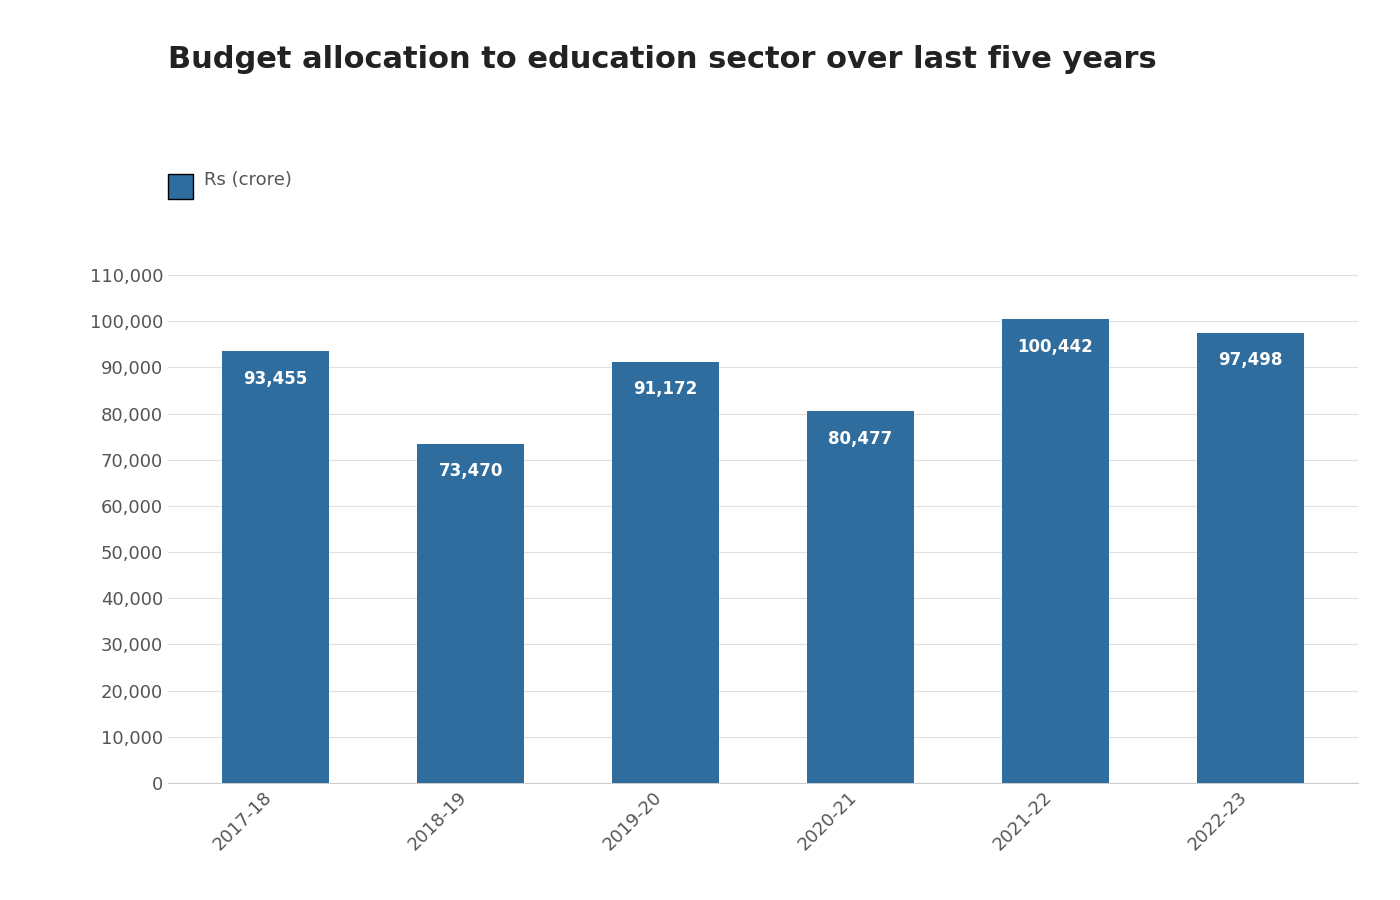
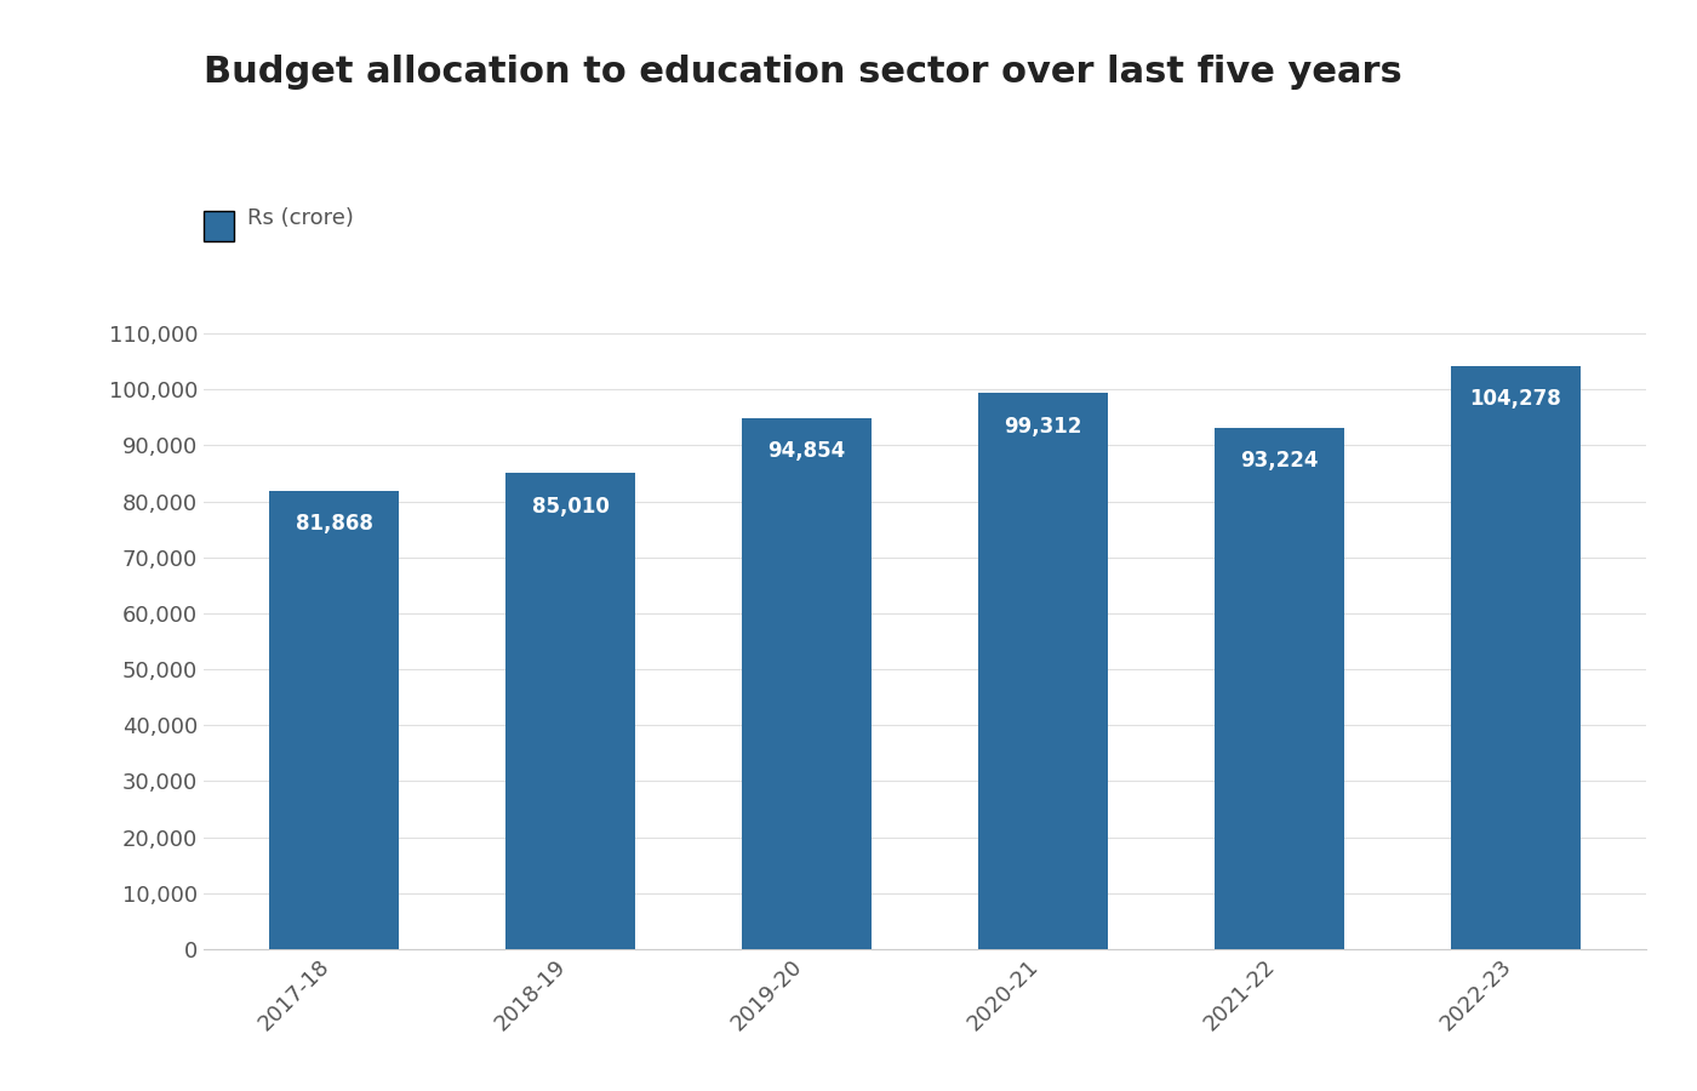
2017-18: 93,455 -> 81,868
2018-19: 73,470 -> 85,010
2019-20: 91,172 -> 94,854
2020-21: 80,477 -> 99,312
2021-22: 100,442 -> 93,224
2022-23: 97,498 -> 104,278
